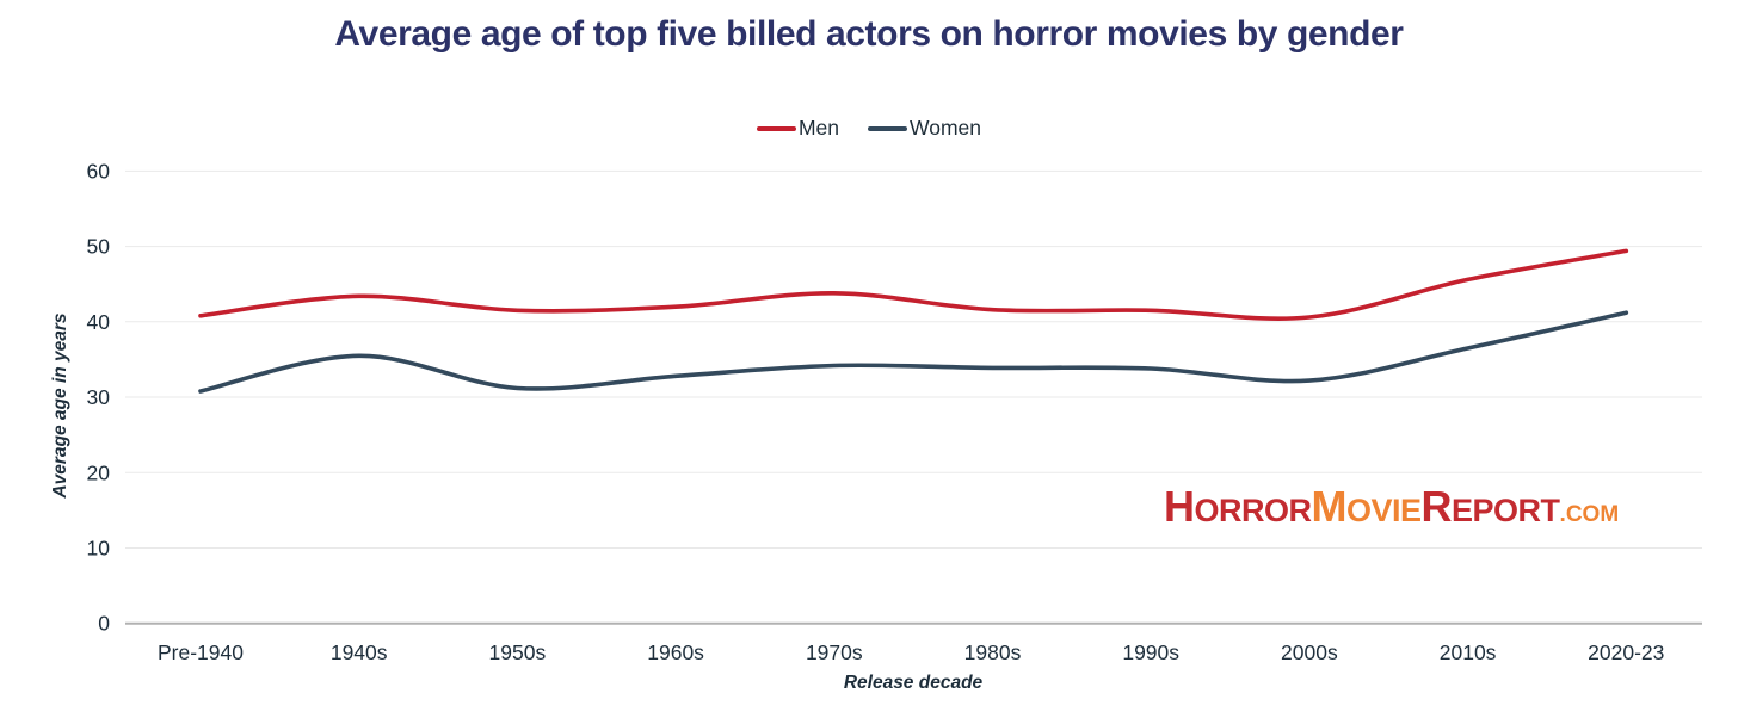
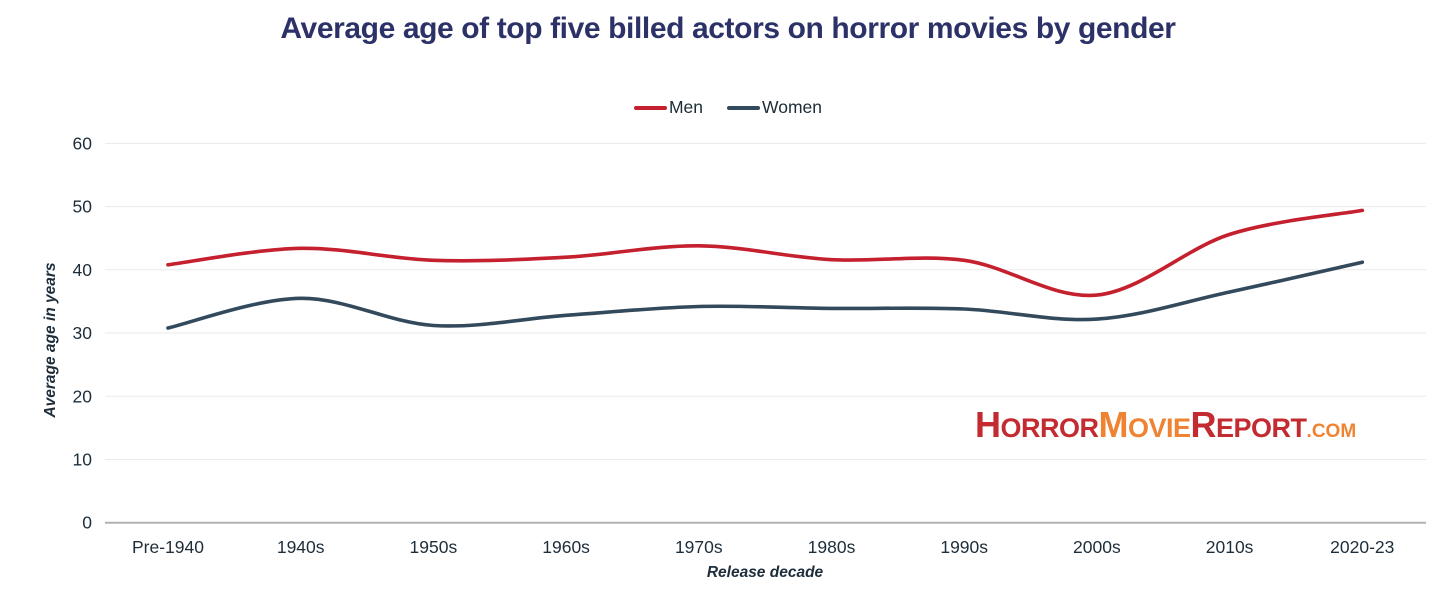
Men/2000s: 41 -> 36
